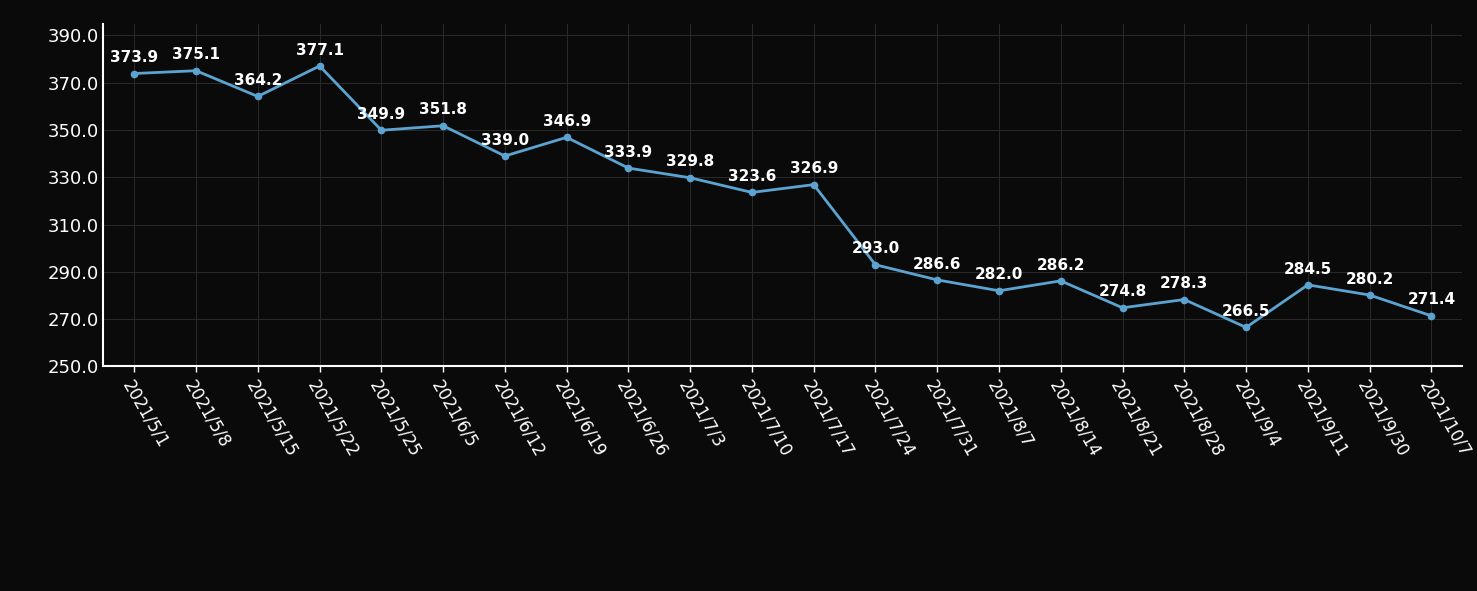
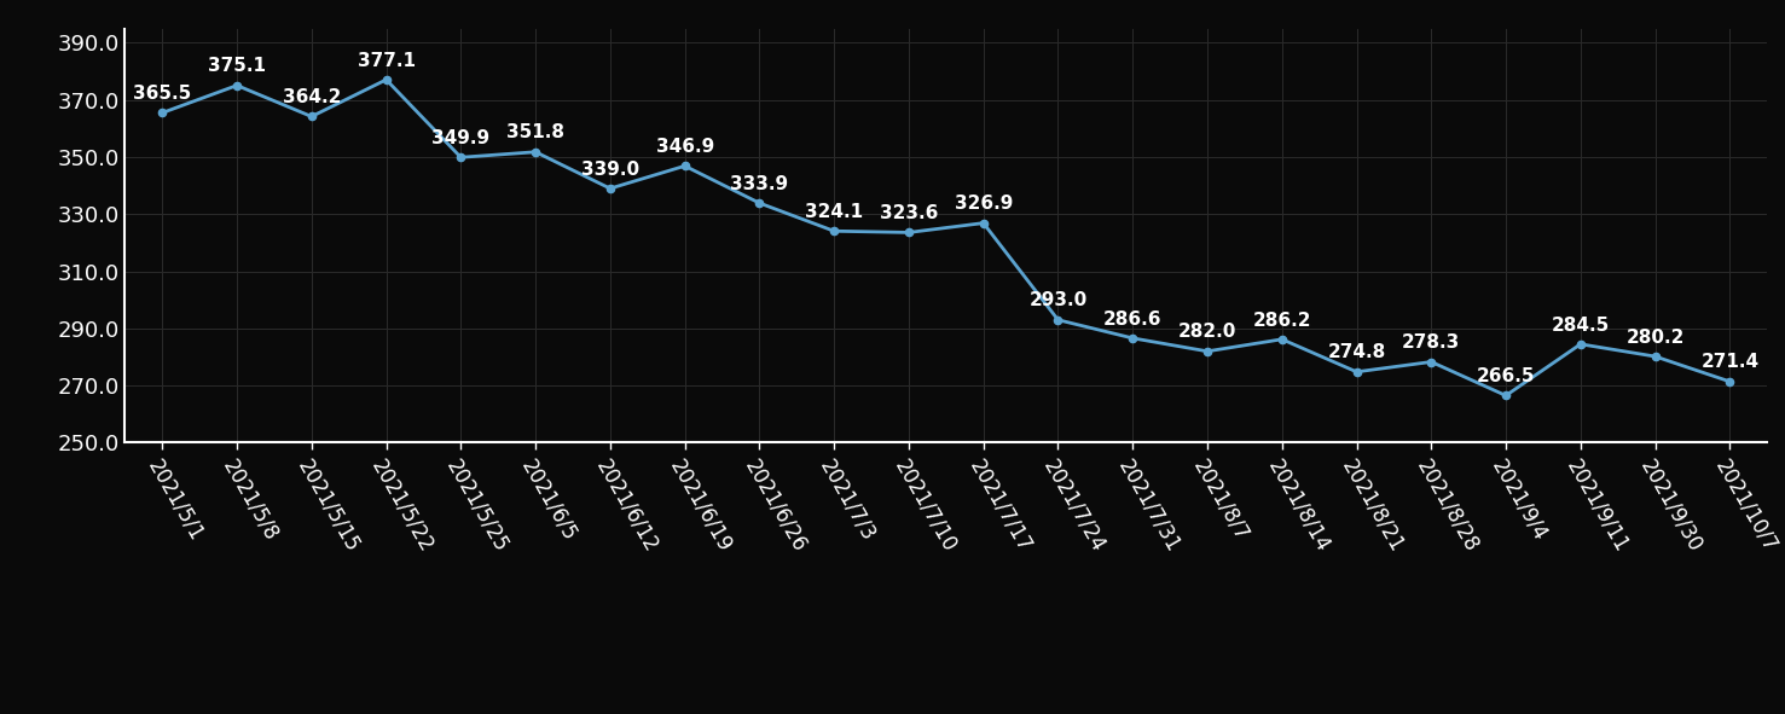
2021/5/1: 373.9 -> 365.5
2021/7/3: 329.8 -> 324.1
